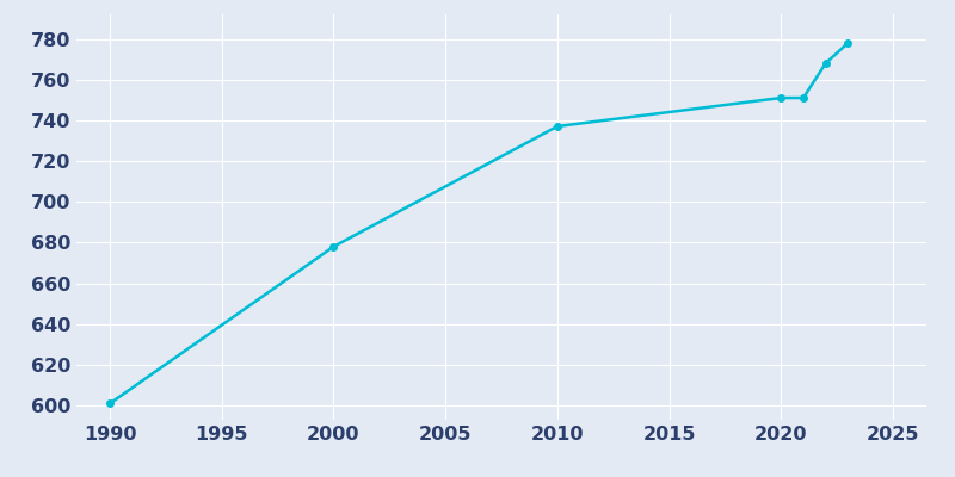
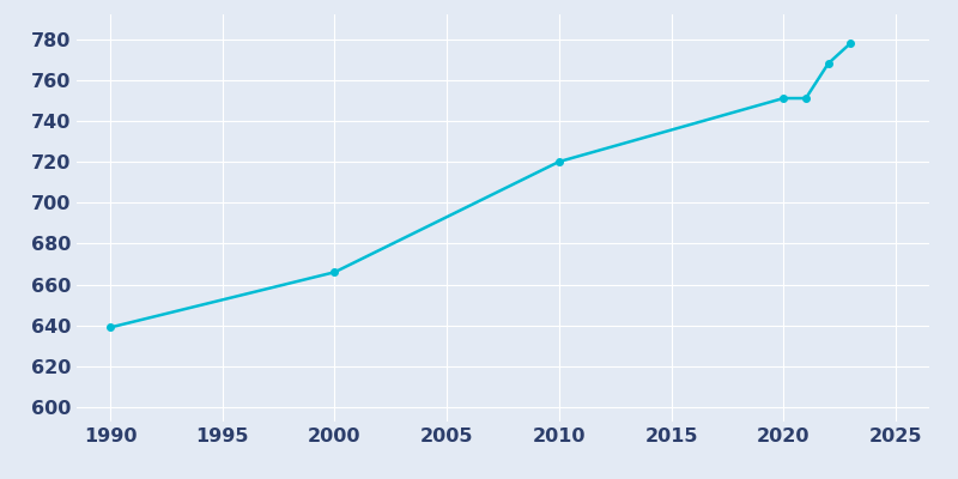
1990: 601 -> 639
2000: 678 -> 666
2010: 737 -> 720
